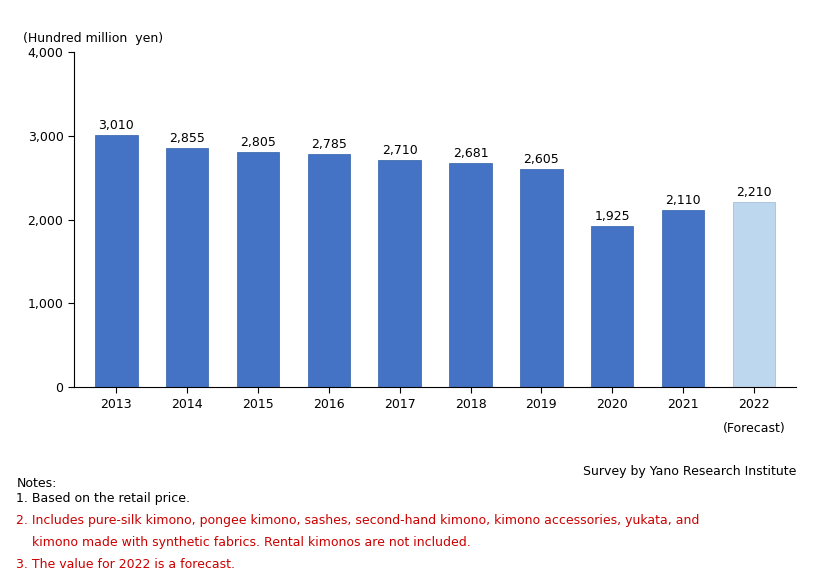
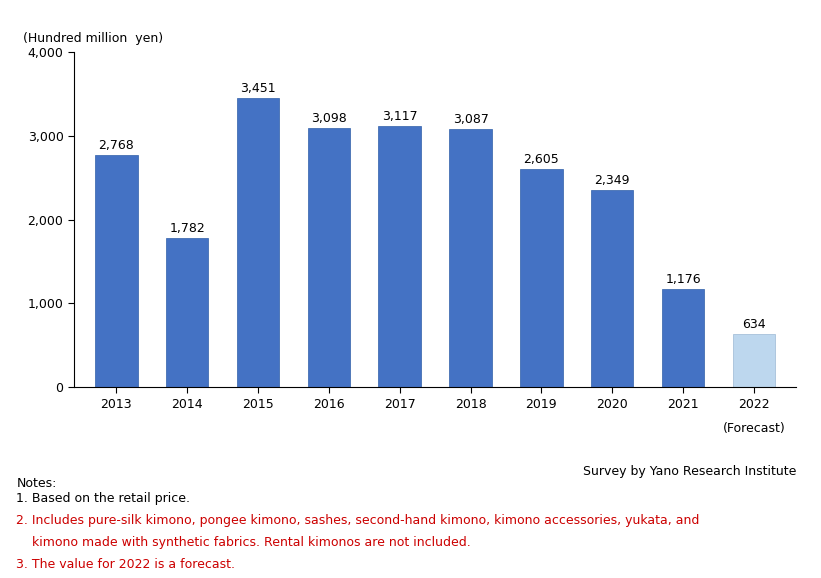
2013: 3,010 -> 2,768
2014: 2,855 -> 1,782
2015: 2,805 -> 3,451
2016: 2,785 -> 3,098
2017: 2,710 -> 3,117
2018: 2,681 -> 3,087
2020: 1,925 -> 2,349
2021: 2,110 -> 1,176
2022: 2,210 -> 634
